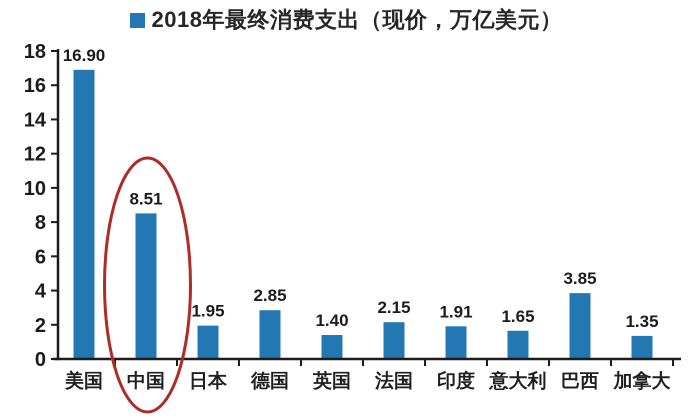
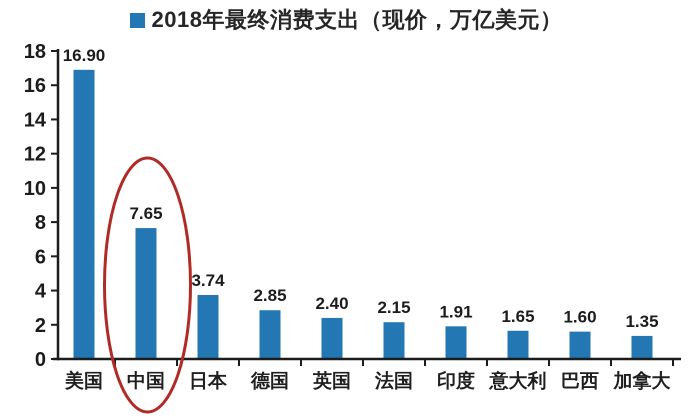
中国: 8.51 -> 7.65
日本: 1.95 -> 3.74
英国: 1.40 -> 2.40
巴西: 3.85 -> 1.60
